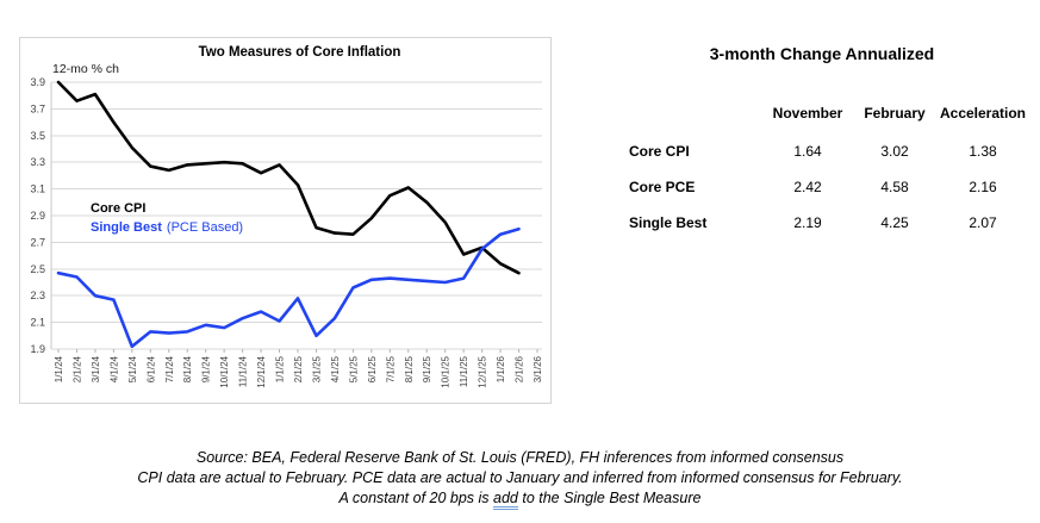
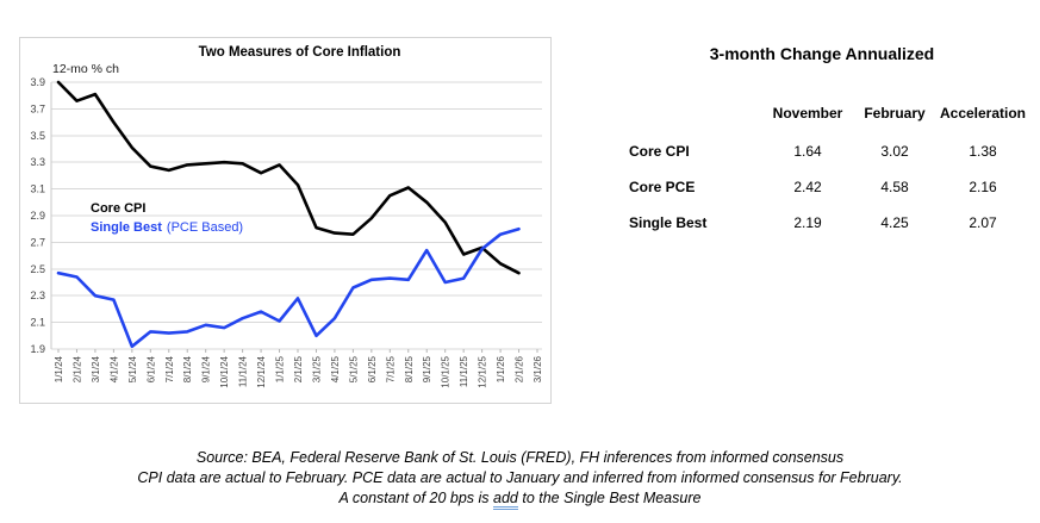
Single Best (PCE Based)/9/1/25: 2.41 -> 2.64
